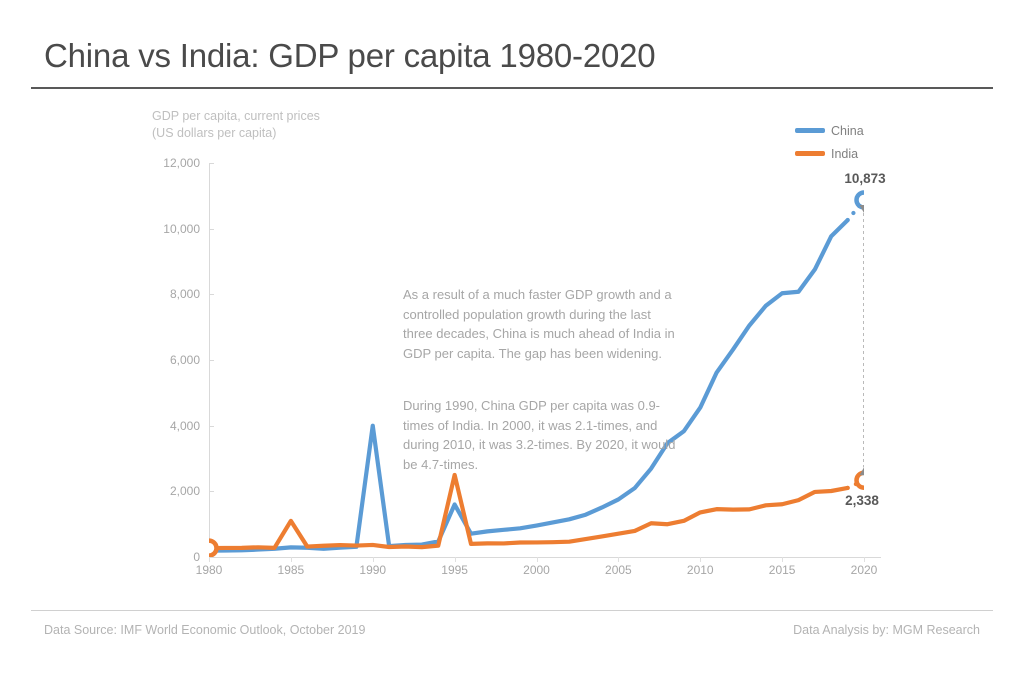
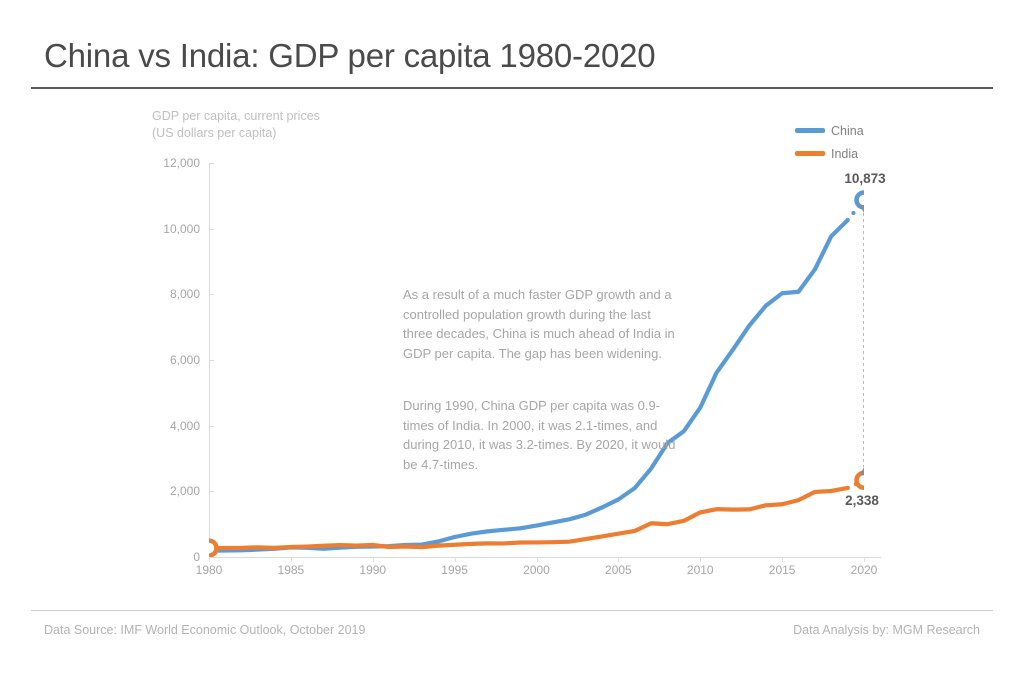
India/1985: 1100 -> 300
China/1990: 4000 -> 300
China/1995: 1600 -> 600
India/1995: 2500 -> 400
